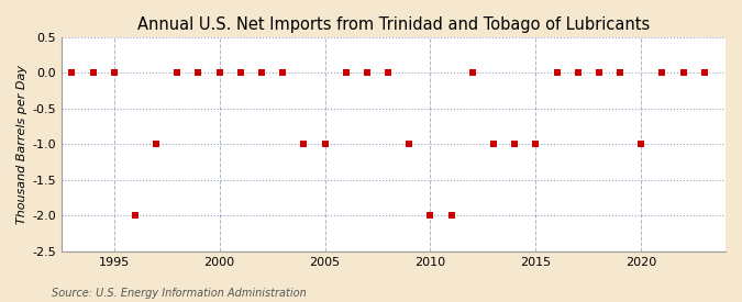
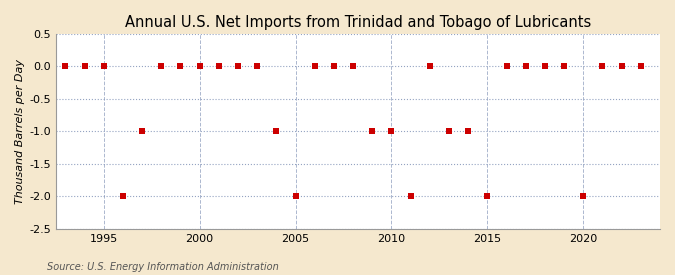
2005: -1 -> -2
2010: -2 -> -1
2015: -1 -> -2
2020: -1 -> -2
